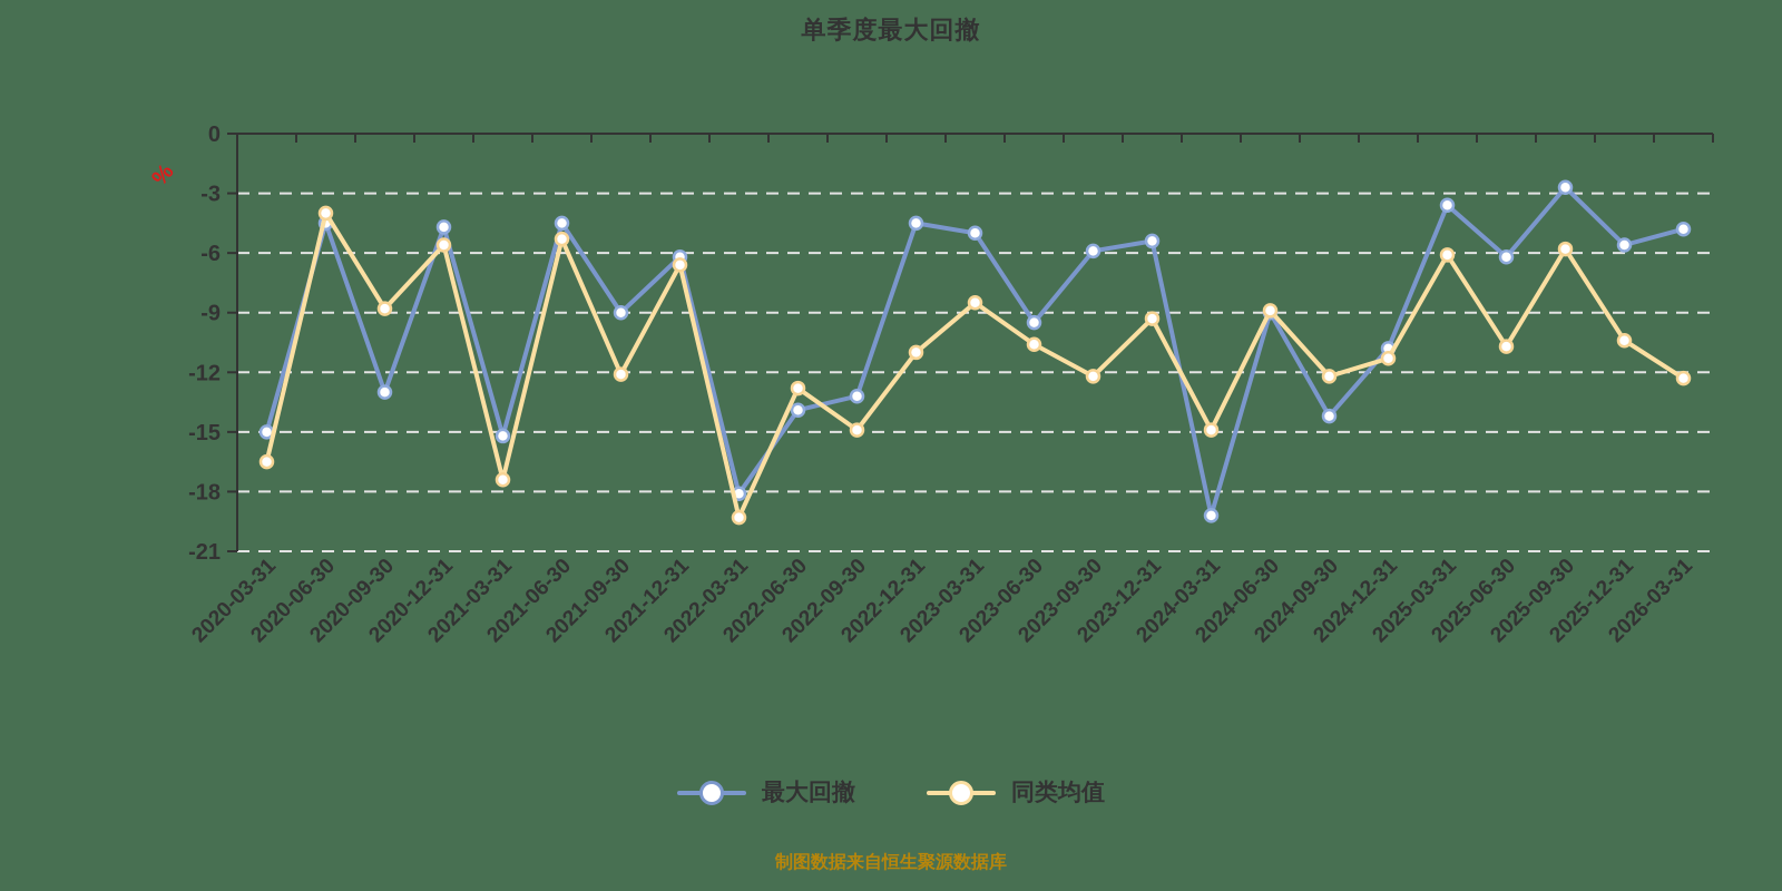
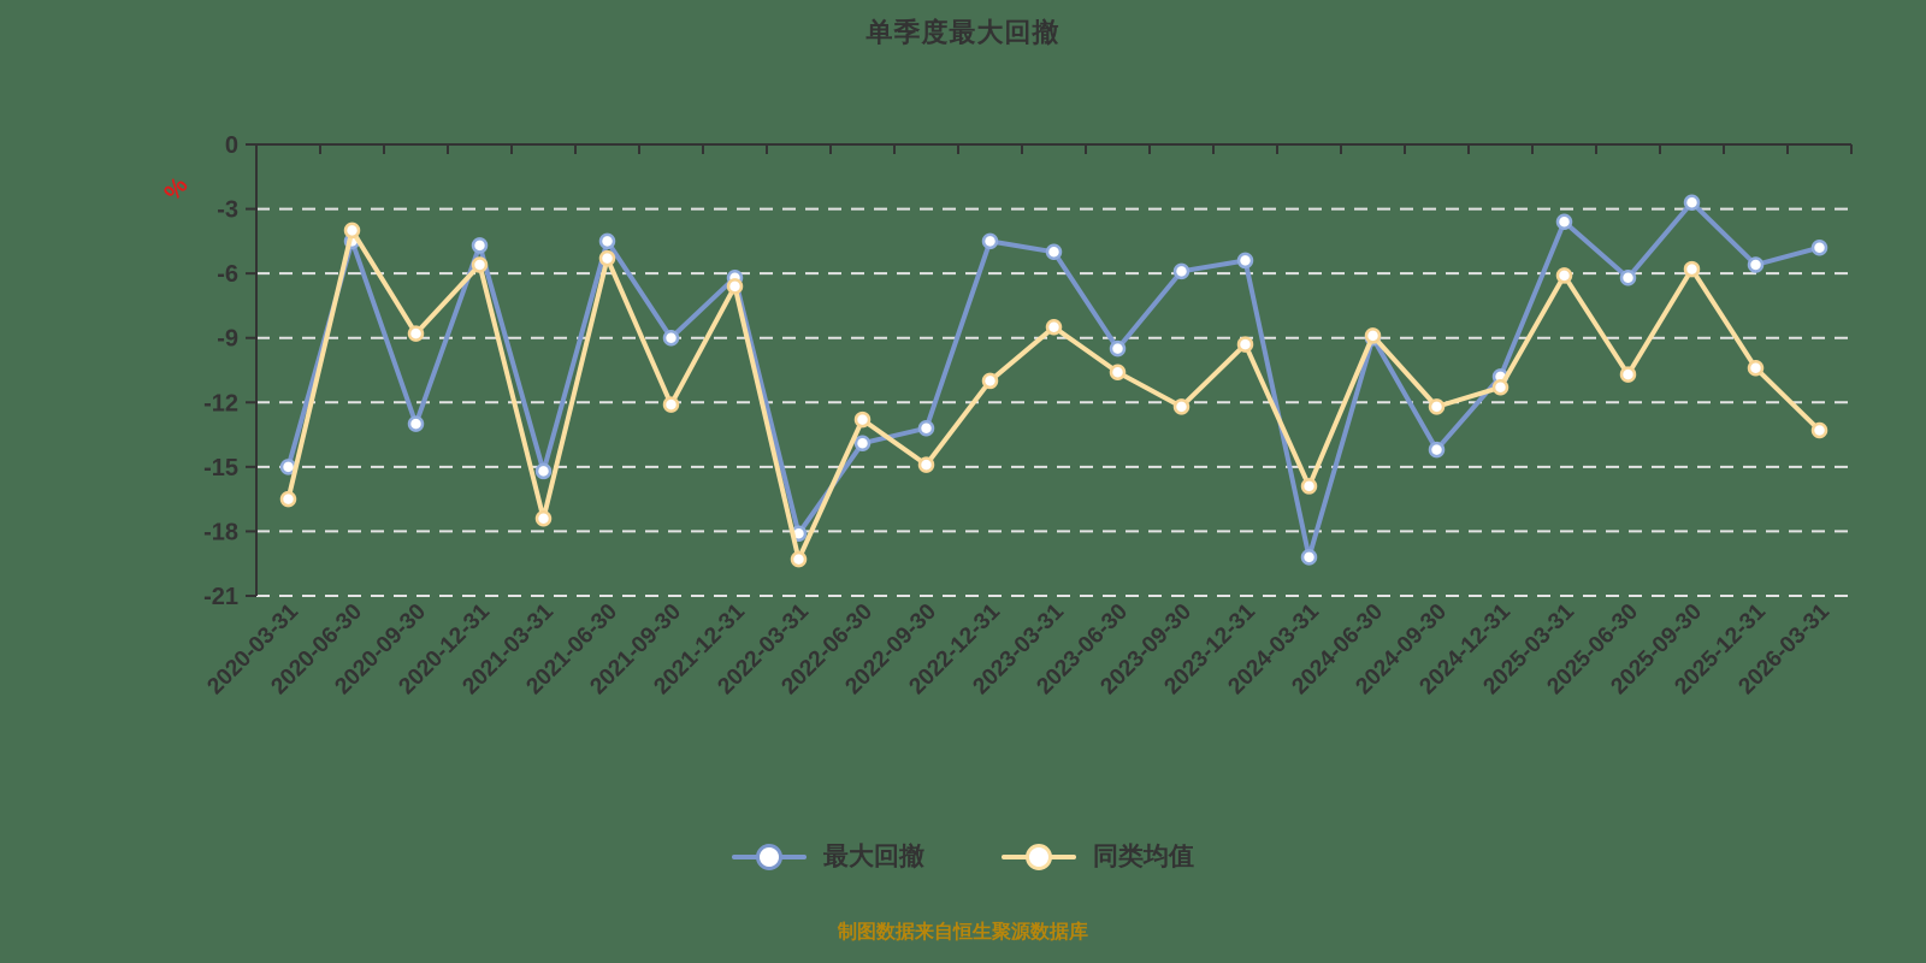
同类均值/2024-03-31: -14.9 -> -15.9
同类均值/2026-03-31: -12.3 -> -13.3
